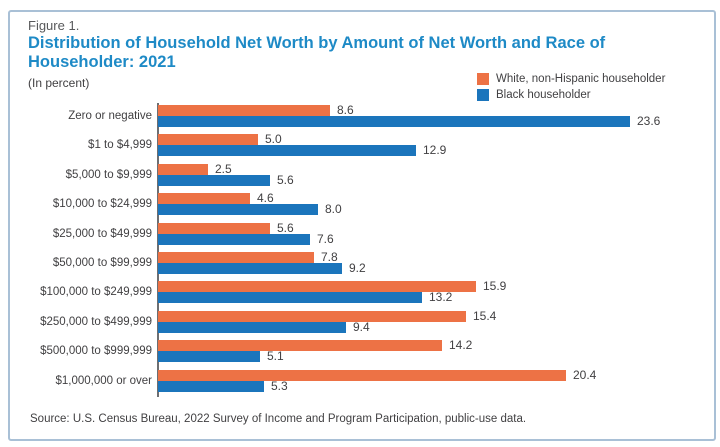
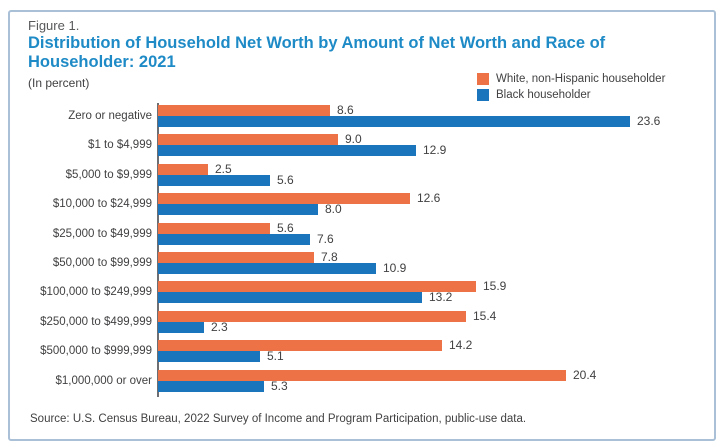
White, non-Hispanic householder/$1 to $4,999: 5.0 -> 9.0
White, non-Hispanic householder/$10,000 to $24,999: 4.6 -> 12.6
Black householder/$50,000 to $99,999: 9.2 -> 10.9
Black householder/$250,000 to $499,999: 9.4 -> 2.3
